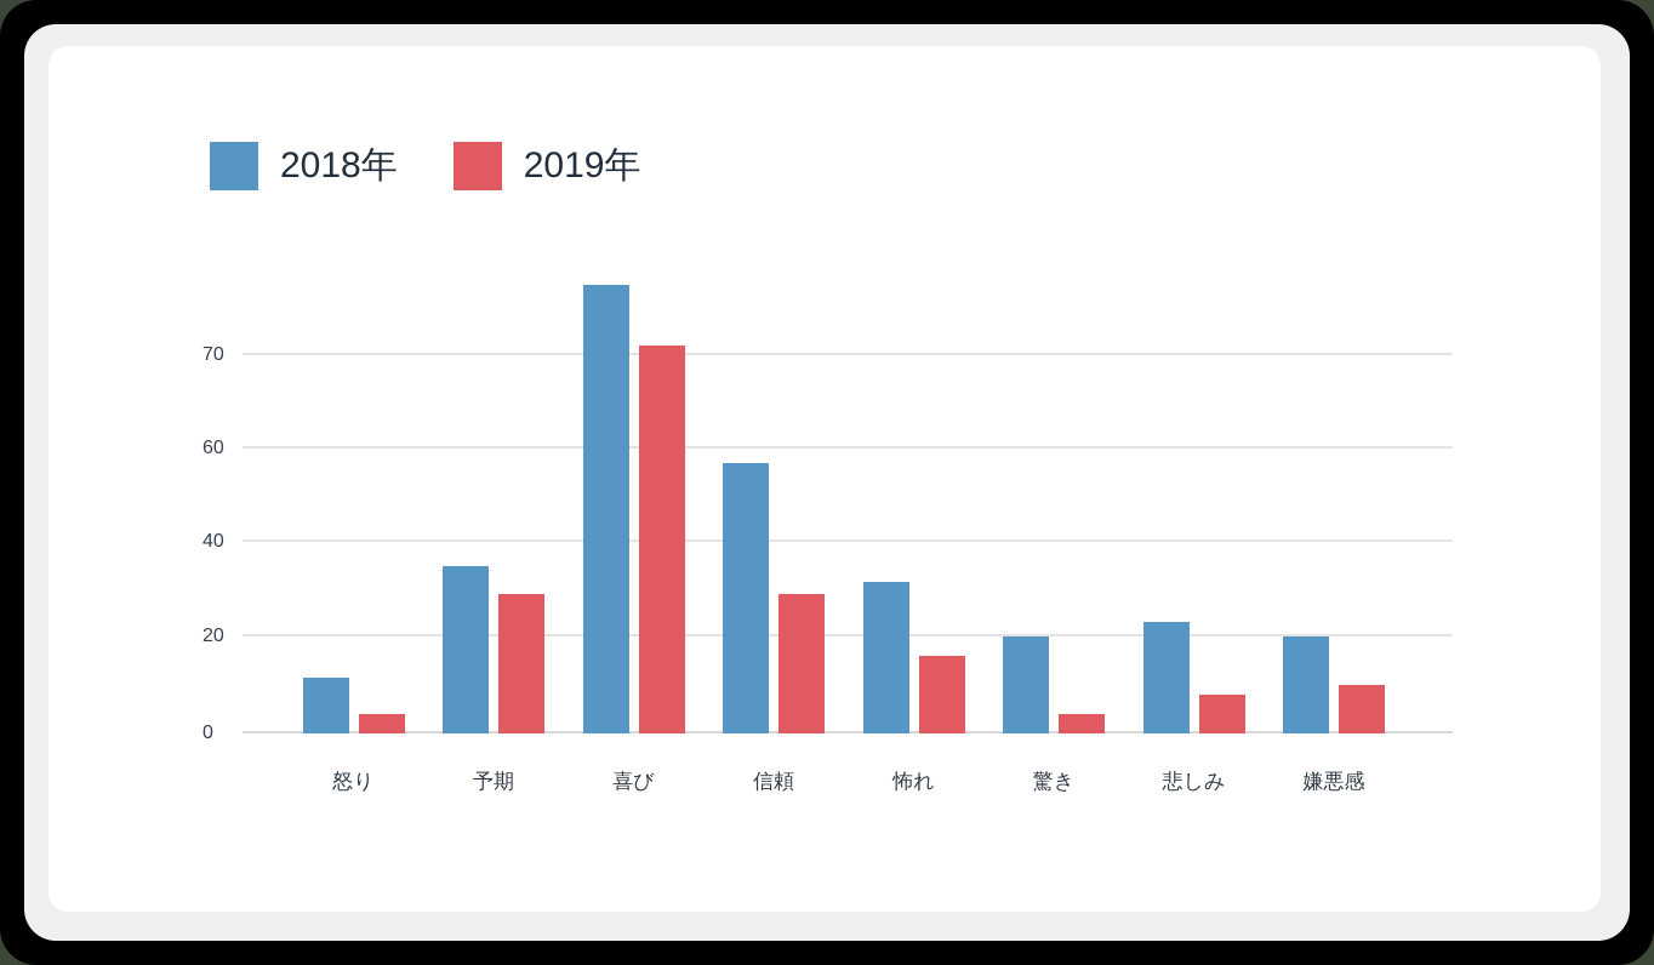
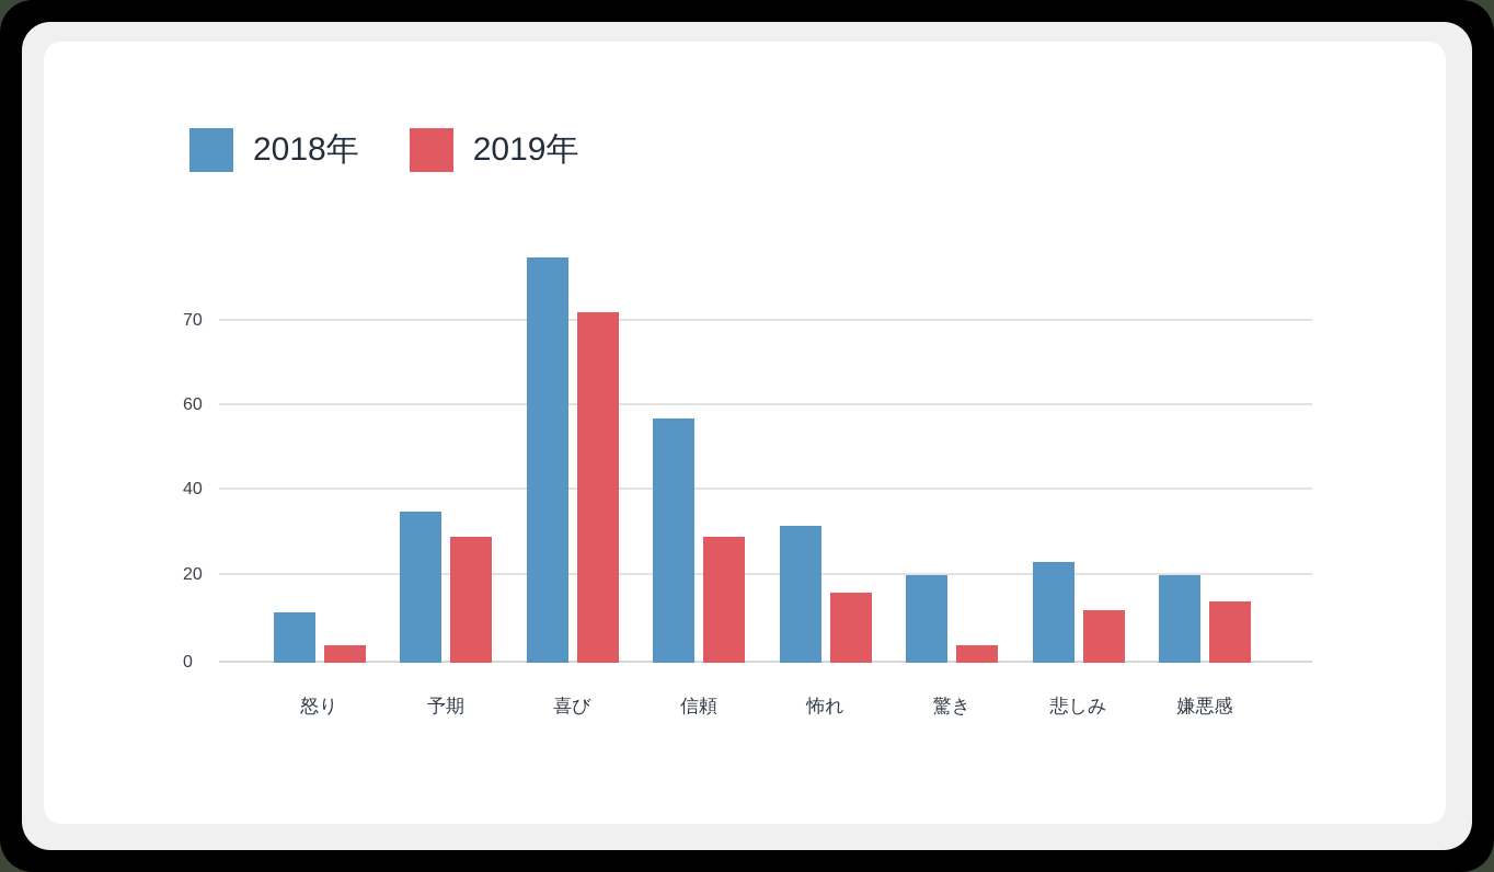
2019年/悲しみ: 8 -> 12
2019年/嫌悪感: 10 -> 14
